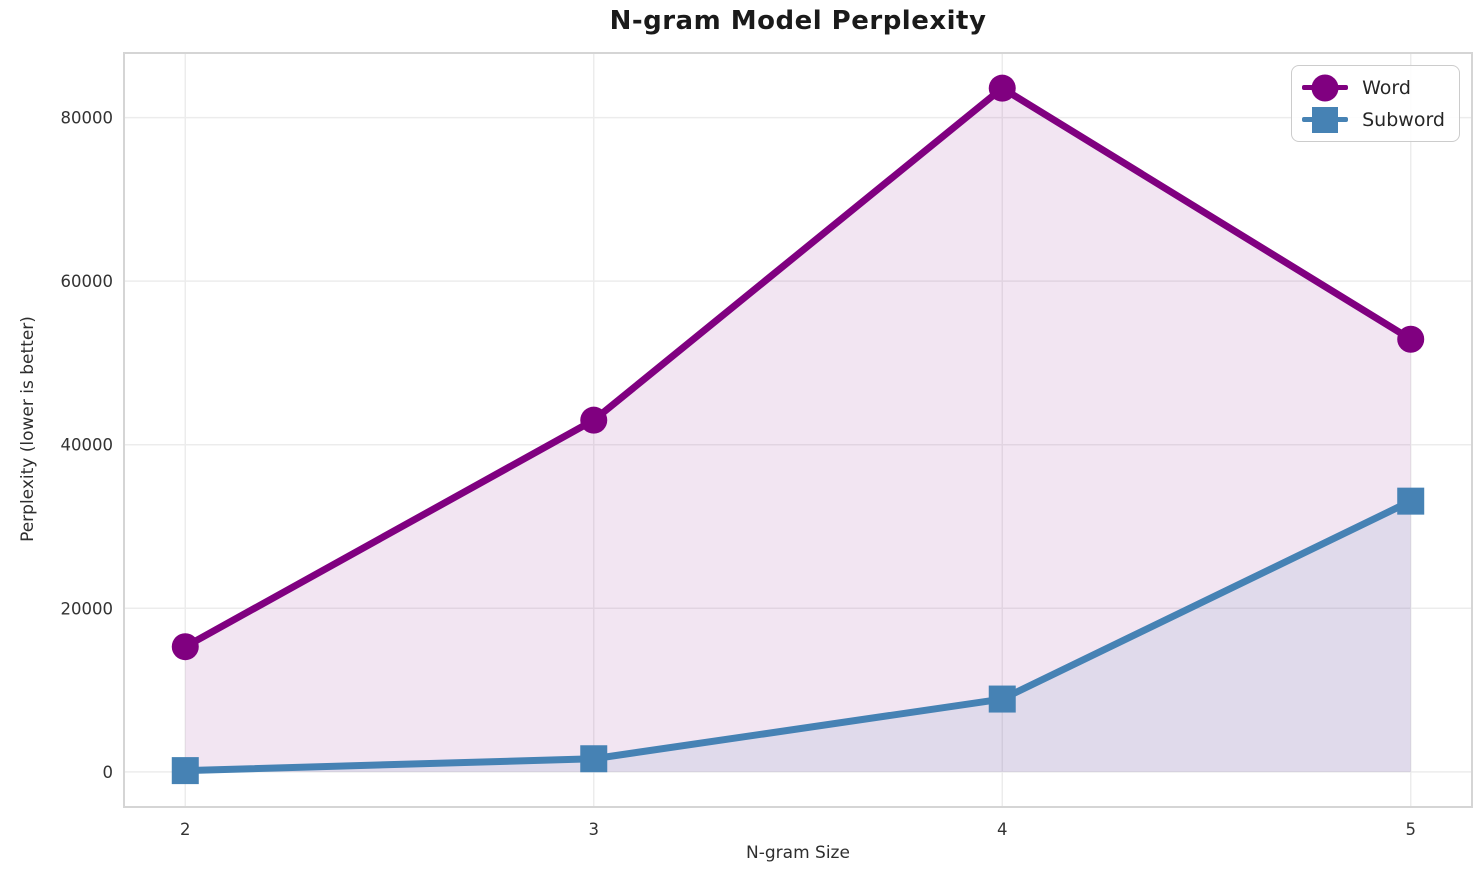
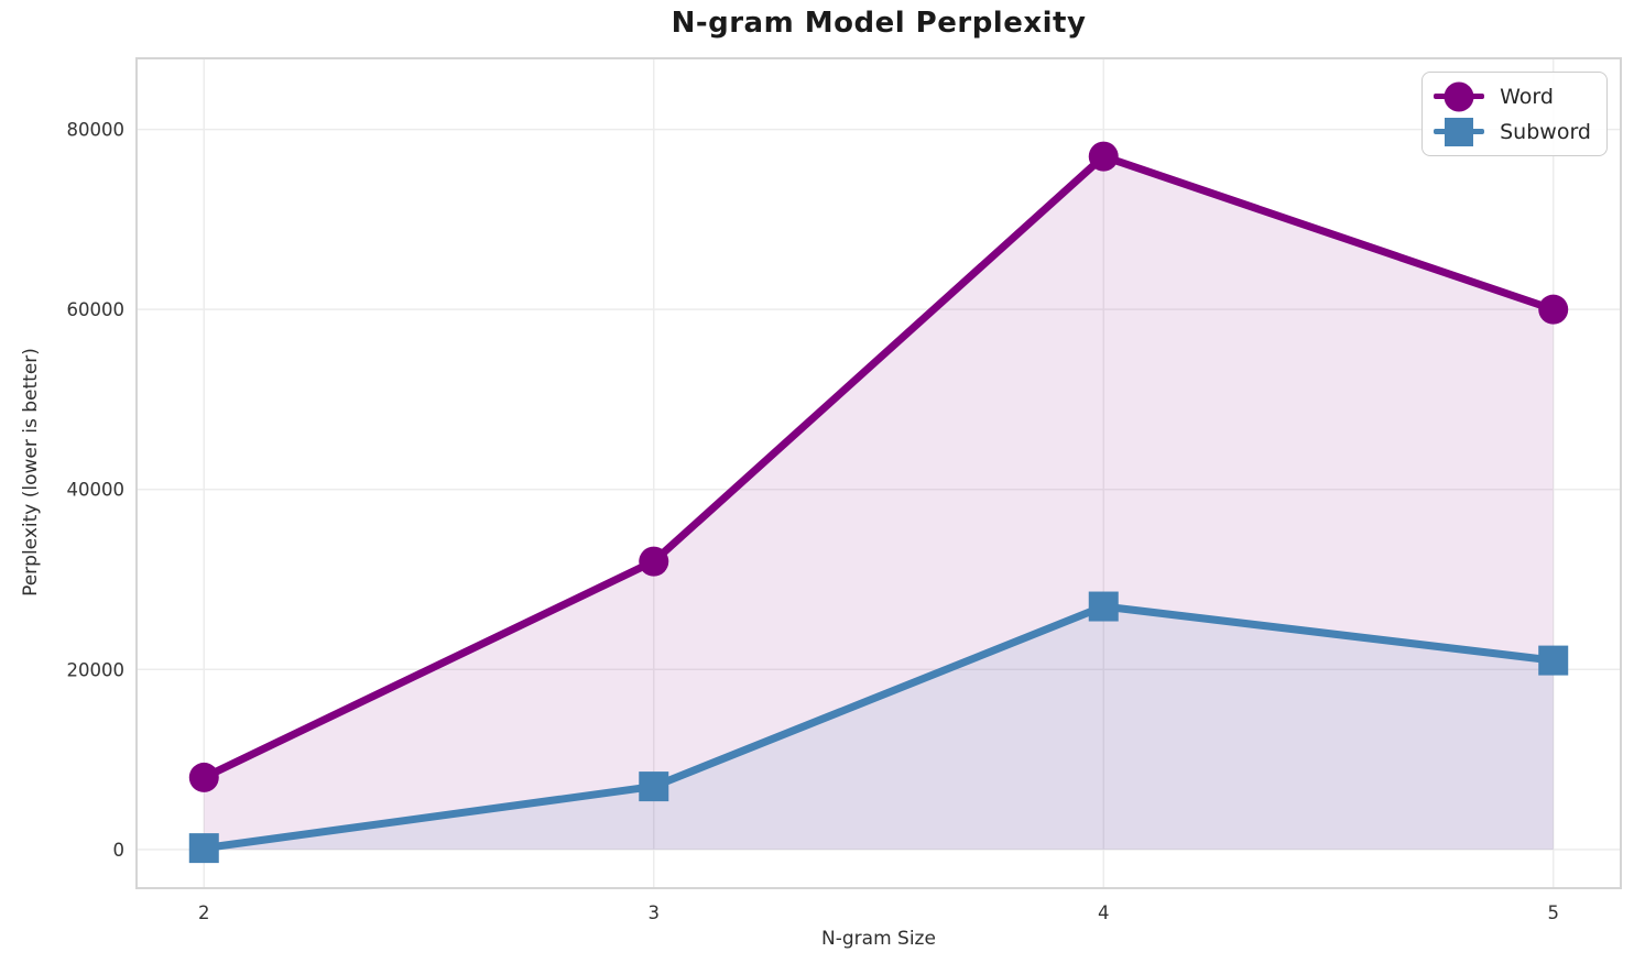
Word/2: 15000 -> 8000
Word/3: 43000 -> 32000
Subword/3: 2000 -> 7000
Word/4: 84000 -> 77000
Subword/4: 9000 -> 27000
Word/5: 53000 -> 60000
Subword/5: 33000 -> 21000
